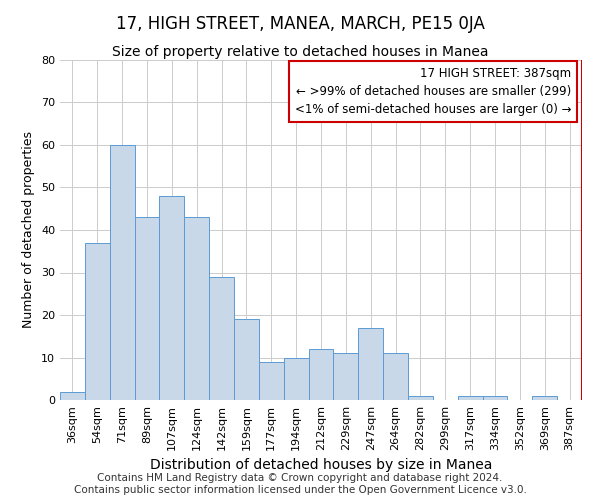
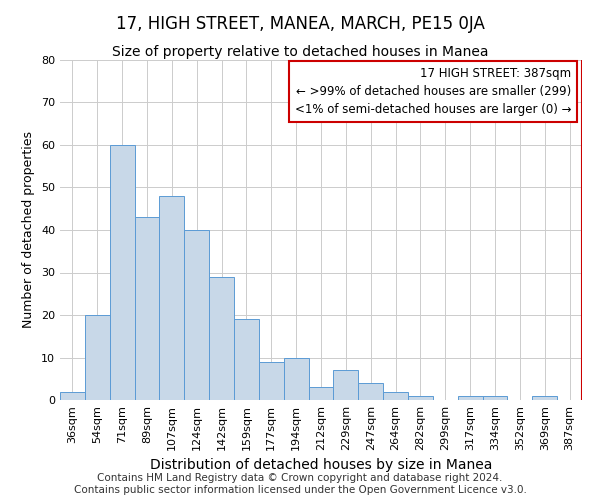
54sqm: 37 -> 20
124sqm: 43 -> 40
212sqm: 12 -> 3
229sqm: 11 -> 7
247sqm: 17 -> 4
264sqm: 11 -> 2
